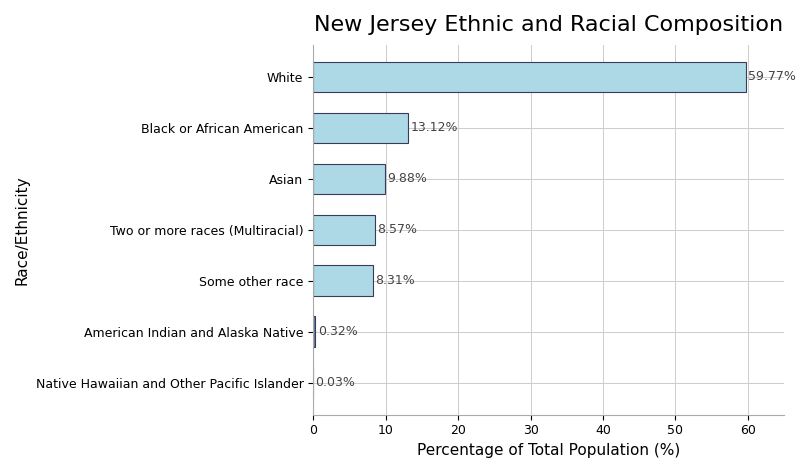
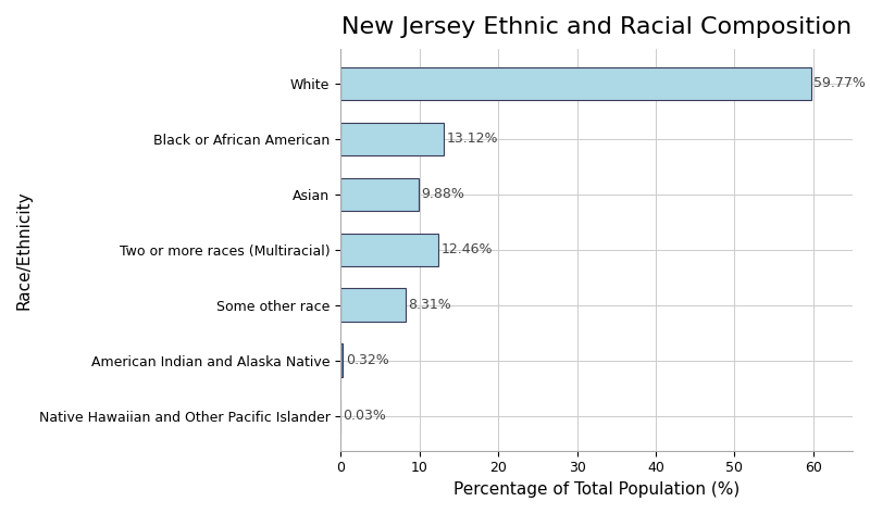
Two or more races (Multiracial): 8.57% -> 12.46%
